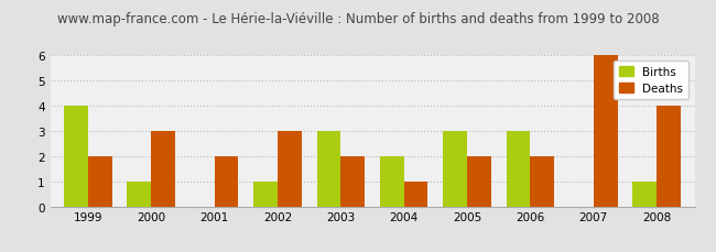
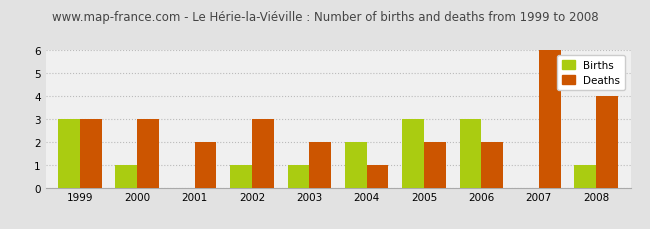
Births/1999: 4 -> 3
Deaths/1999: 2 -> 3
Births/2003: 3 -> 1
